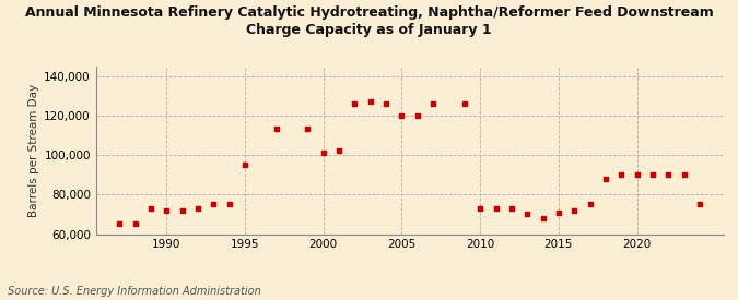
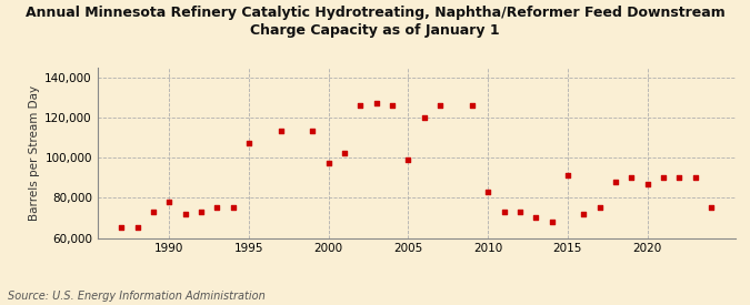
1990: 72,000 -> 78,000
1995: 95,000 -> 107,000
2000: 101,000 -> 97,000
2005: 120,000 -> 99,000
2010: 73,000 -> 83,000
2015: 71,000 -> 91,000
2020: 90,000 -> 87,000
